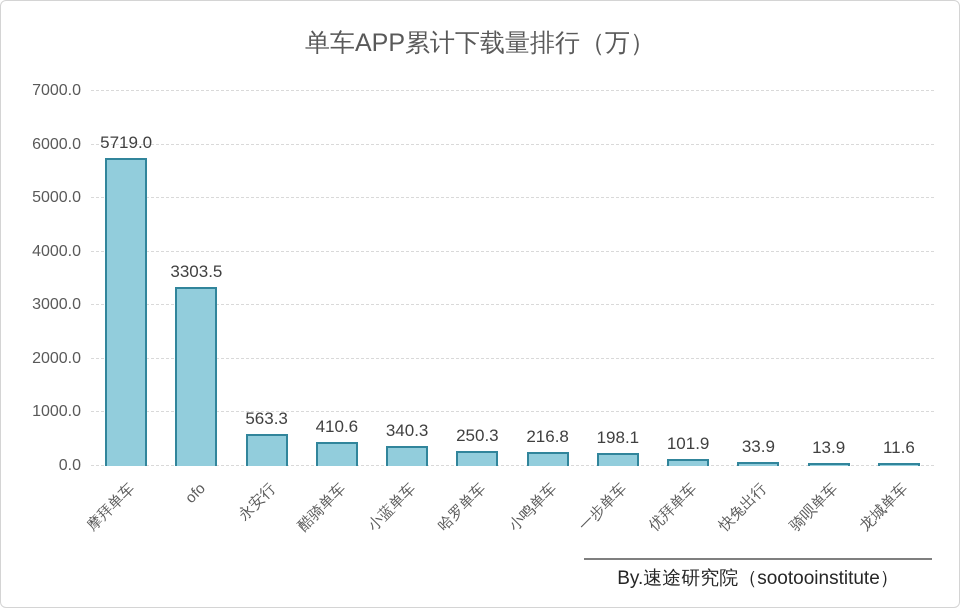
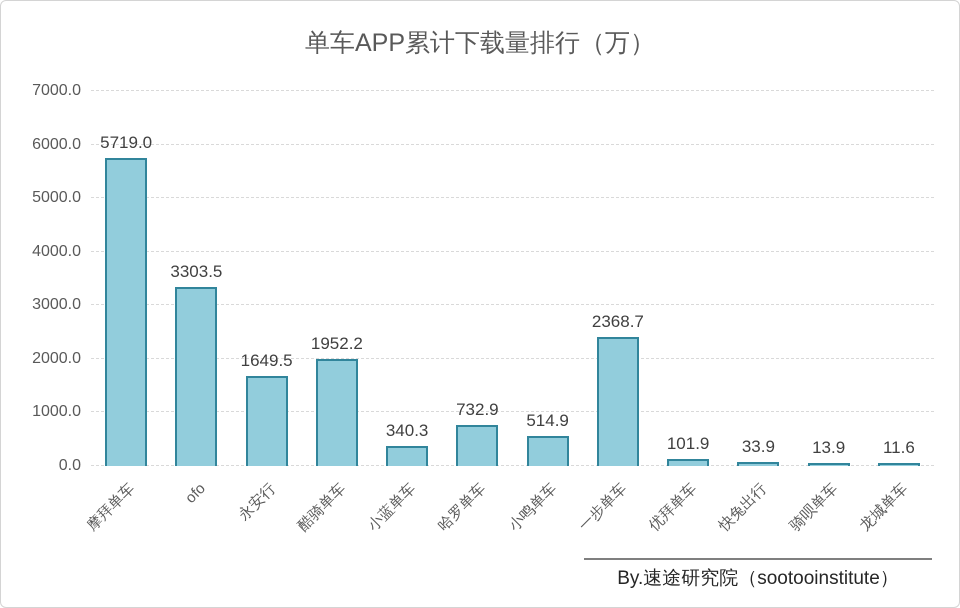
永安行: 563.3 -> 1649.5
酷骑单车: 410.6 -> 1952.2
哈罗单车: 250.3 -> 732.9
小鸣单车: 216.8 -> 514.9
一步单车: 198.1 -> 2368.7
